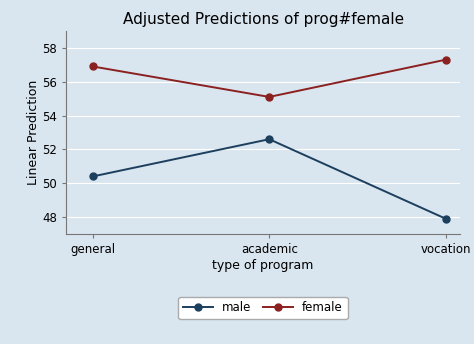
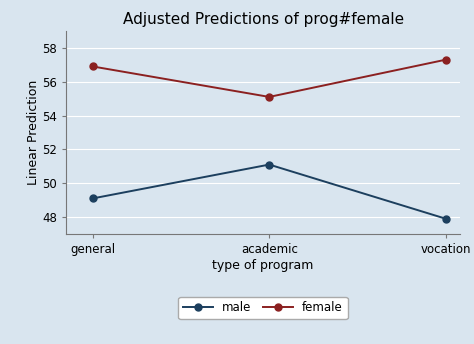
male/general: 50.4 -> 49.1
male/academic: 52.6 -> 51.1
